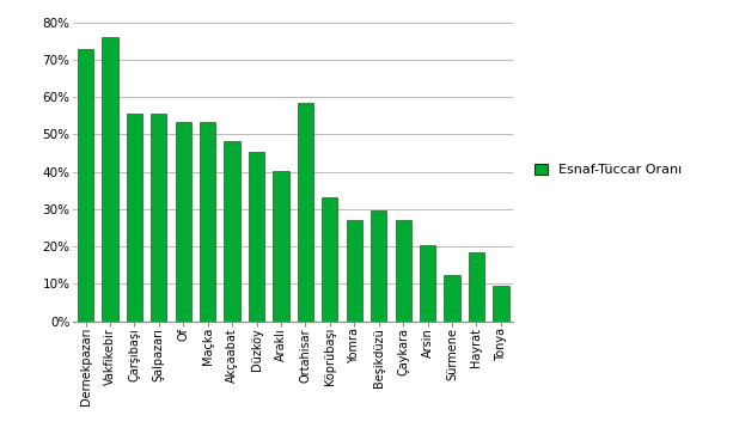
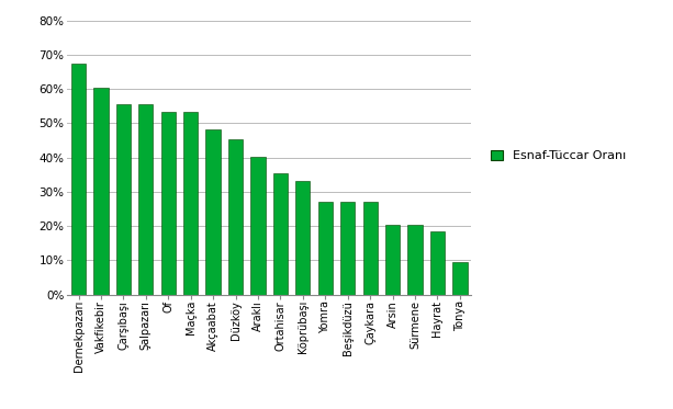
Dernekpazarı: 73.0% -> 67.5%
Vakfikebir: 76.0% -> 60.3%
Ortahisar: 58.5% -> 35.3%
Beşikdüzü: 29.5% -> 27.0%
Sürmene: 12.5% -> 20.5%
